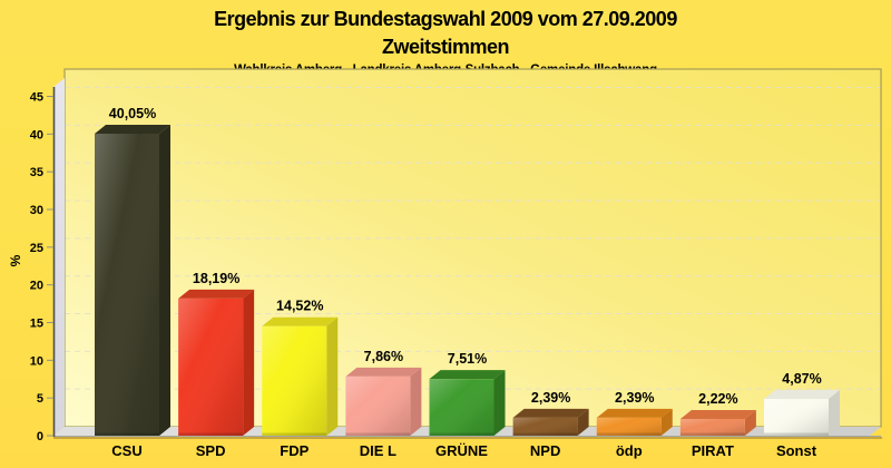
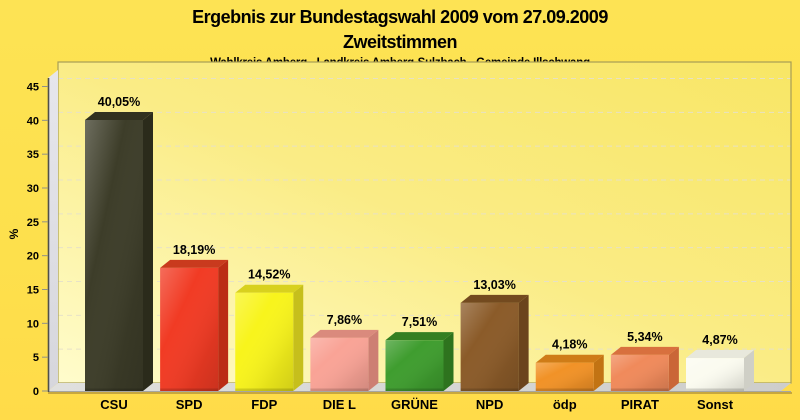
NPD: 2,39% -> 13,03%
ödp: 2,39% -> 4,18%
PIRAT: 2,22% -> 5,34%
